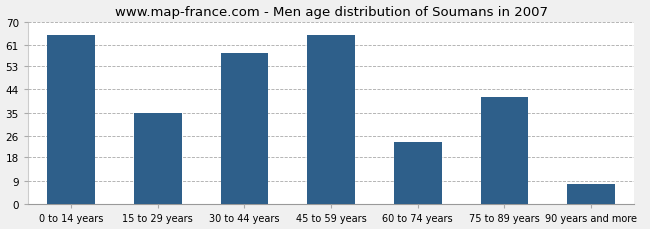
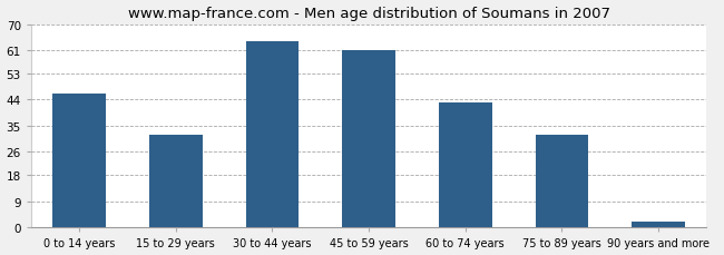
0 to 14 years: 65 -> 46
15 to 29 years: 35 -> 32
30 to 44 years: 58 -> 64
45 to 59 years: 65 -> 61
60 to 74 years: 24 -> 43
75 to 89 years: 41 -> 32
90 years and more: 8 -> 2
